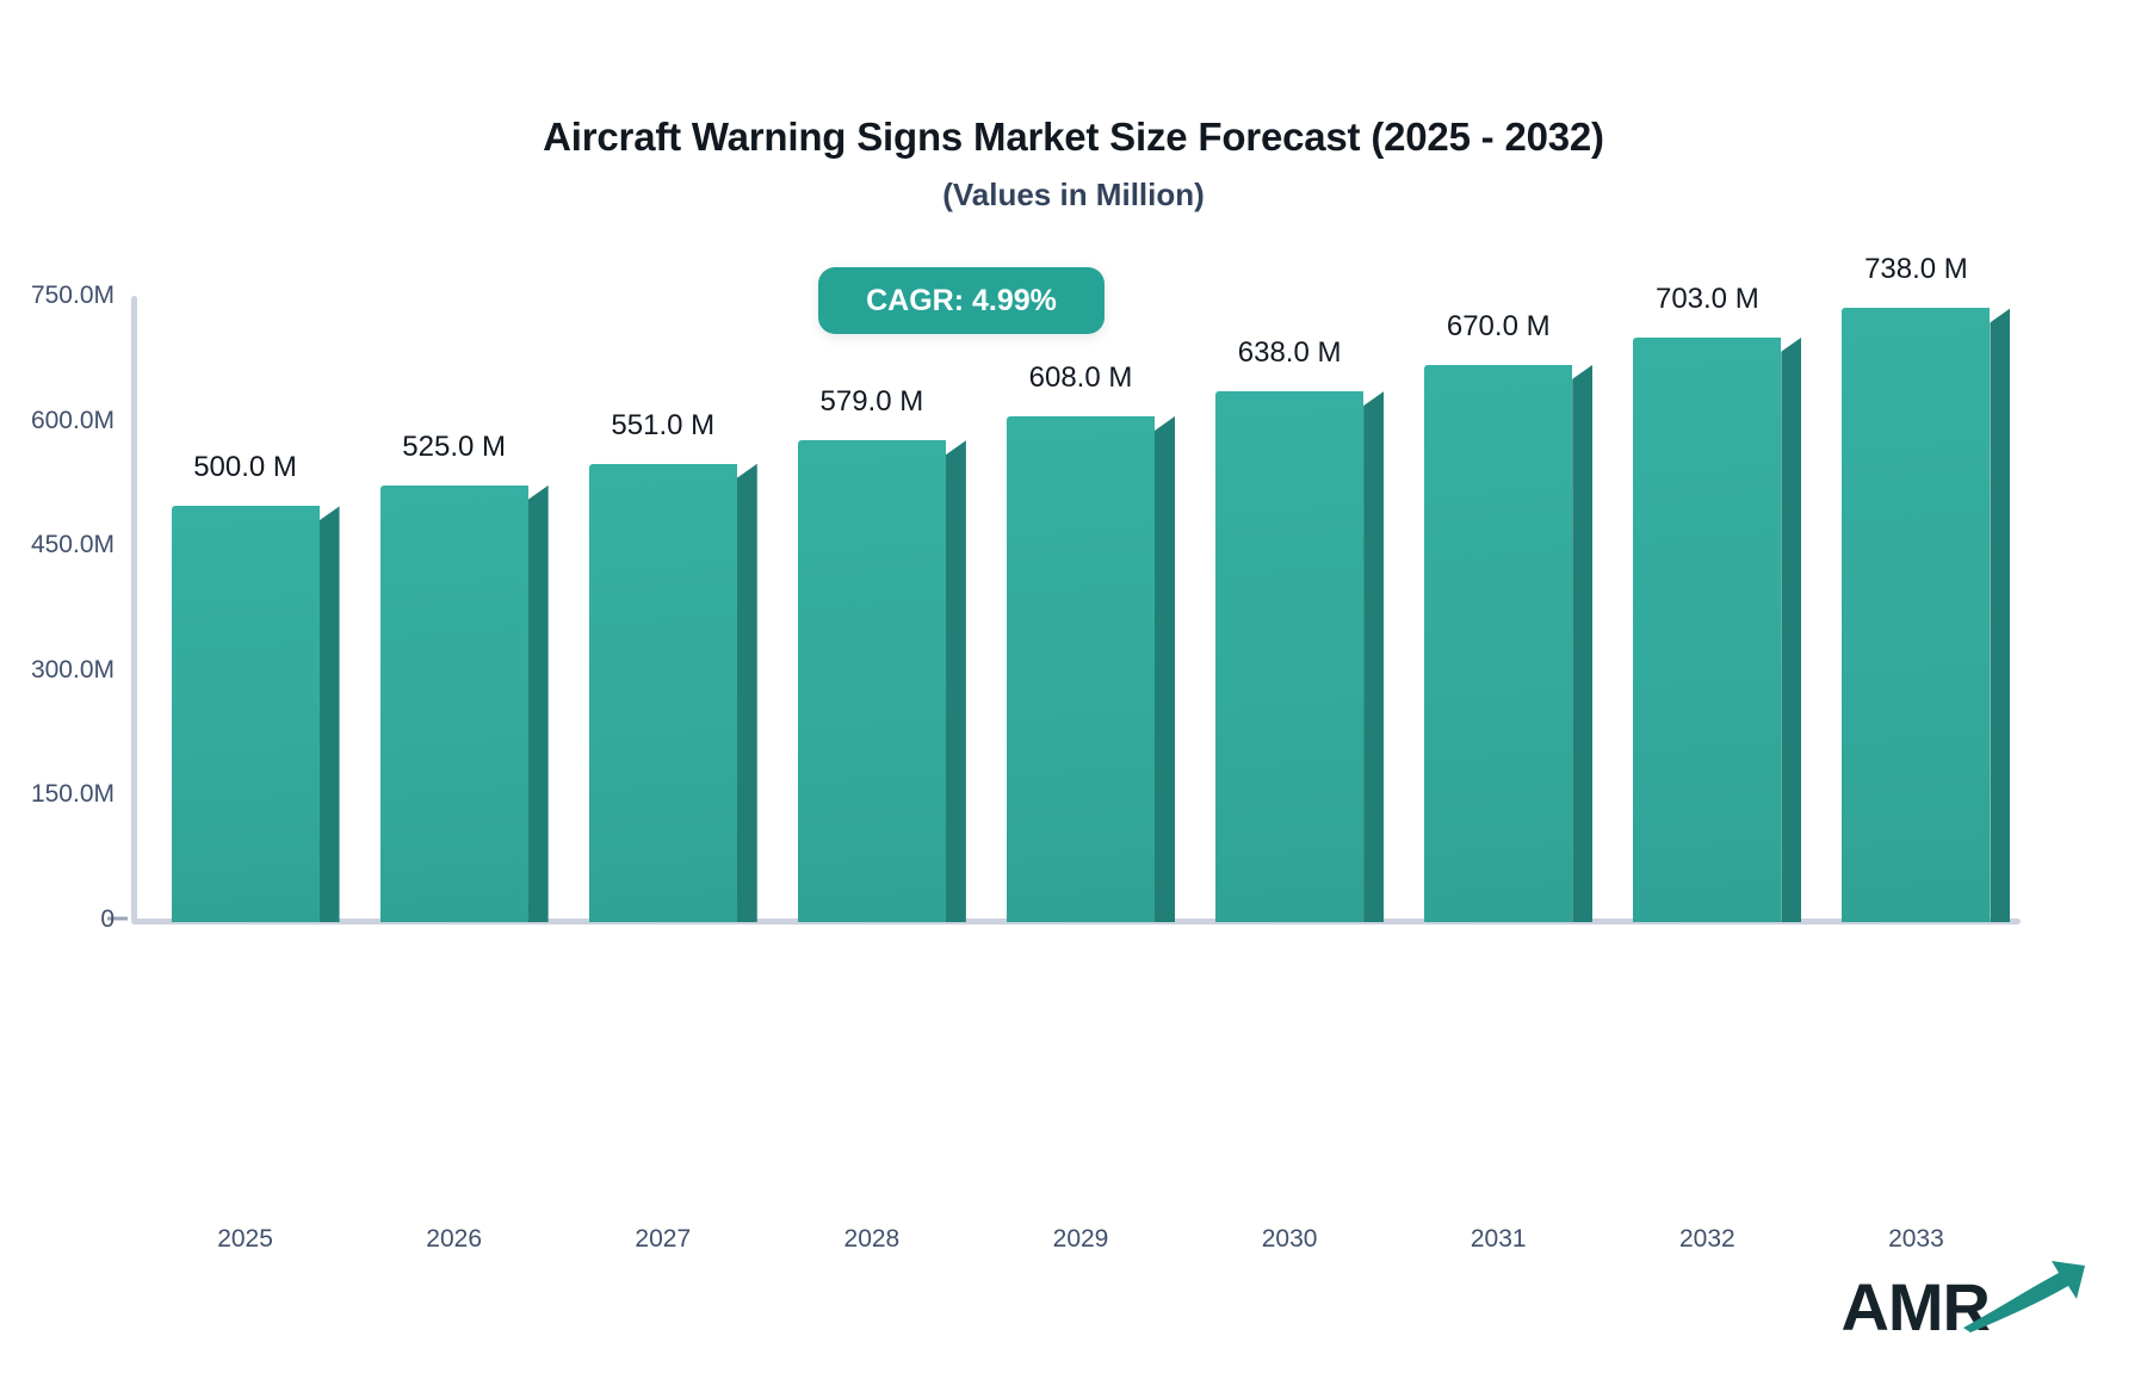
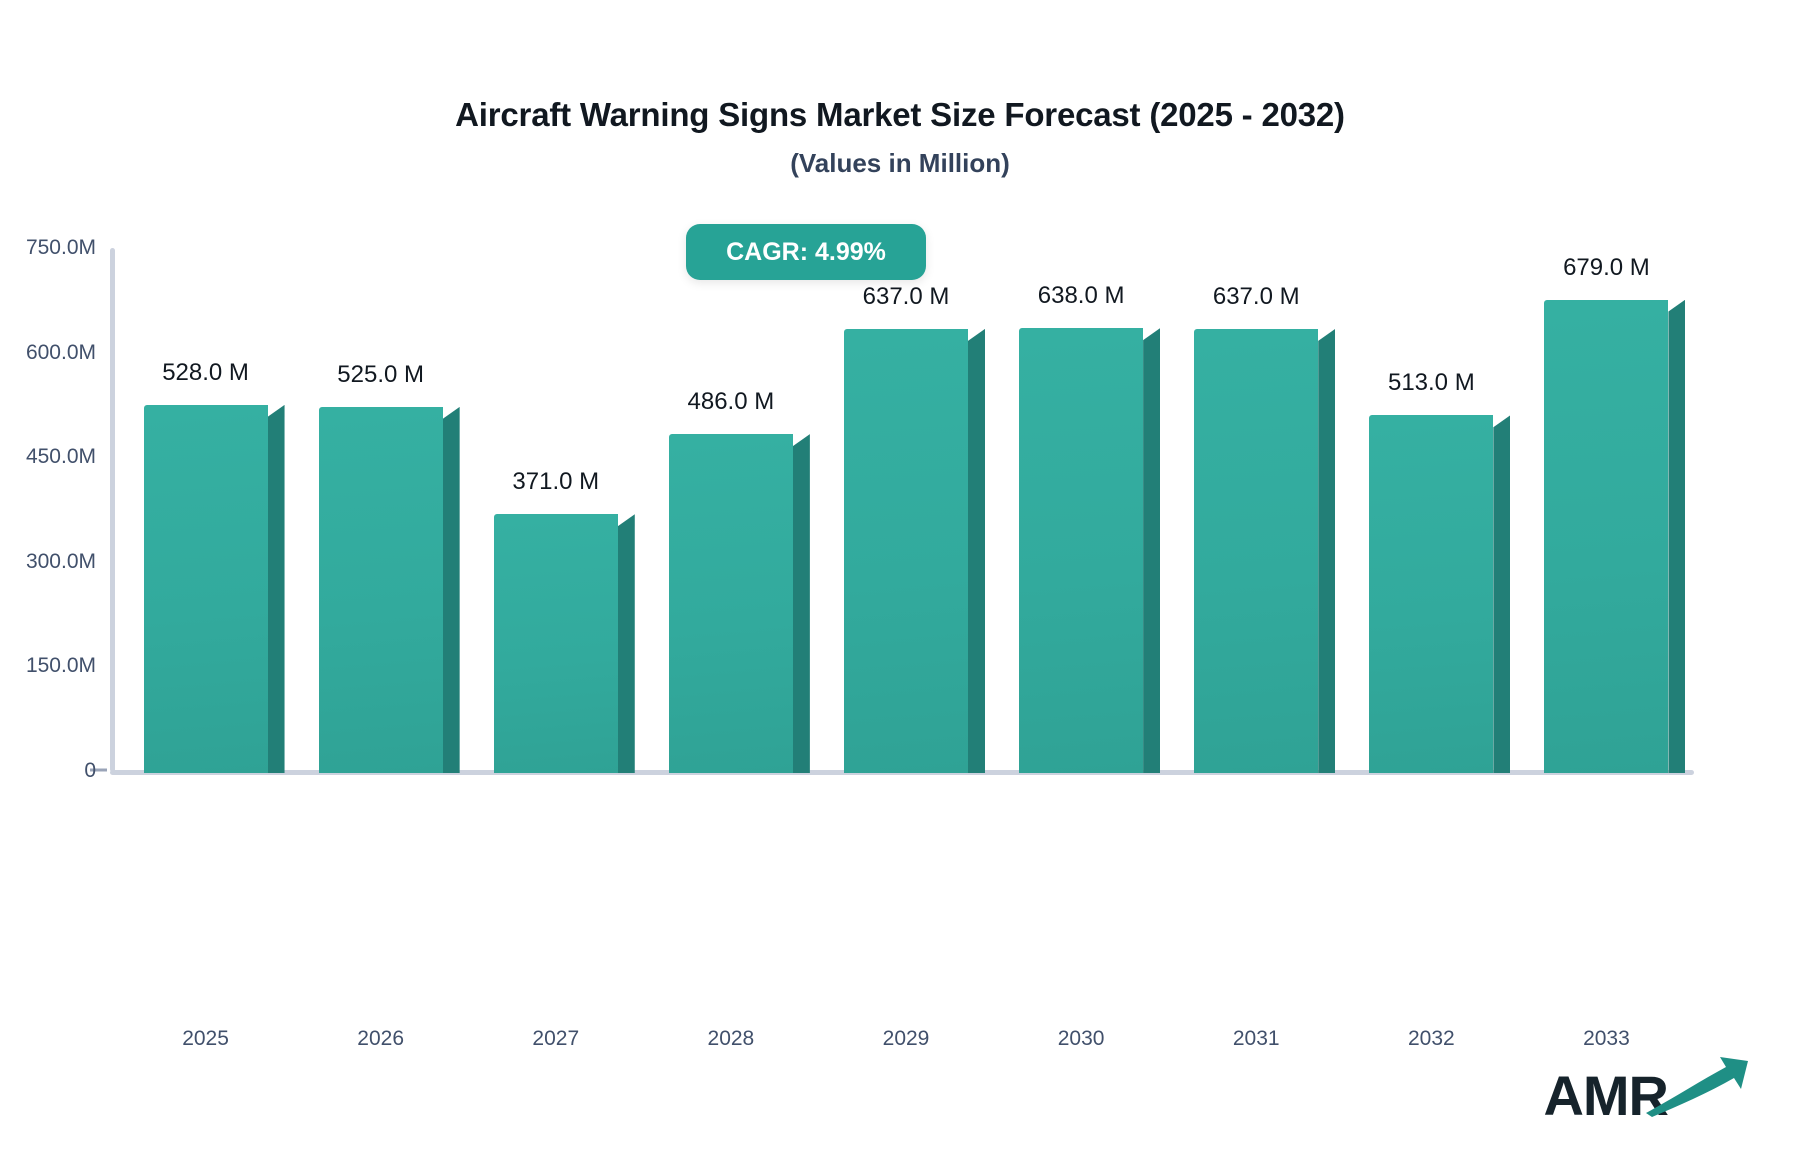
2025: 500.0 -> 528.0
2027: 551.0 -> 371.0
2028: 579.0 -> 486.0
2029: 608.0 -> 637.0
2031: 670.0 -> 637.0
2032: 703.0 -> 513.0
2033: 738.0 -> 679.0
